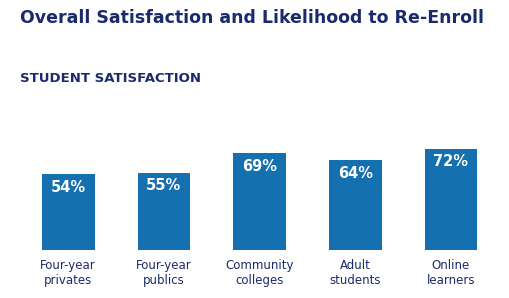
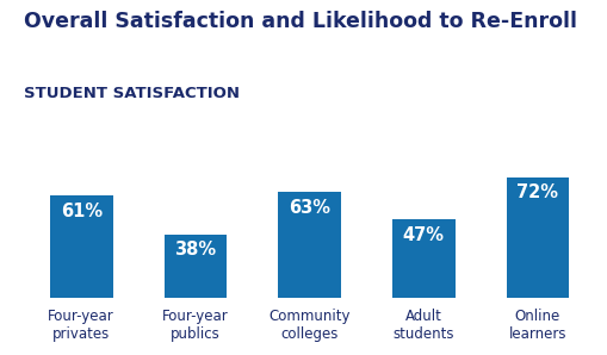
Four-year privates: 54% -> 61%
Four-year publics: 55% -> 38%
Community colleges: 69% -> 63%
Adult students: 64% -> 47%
